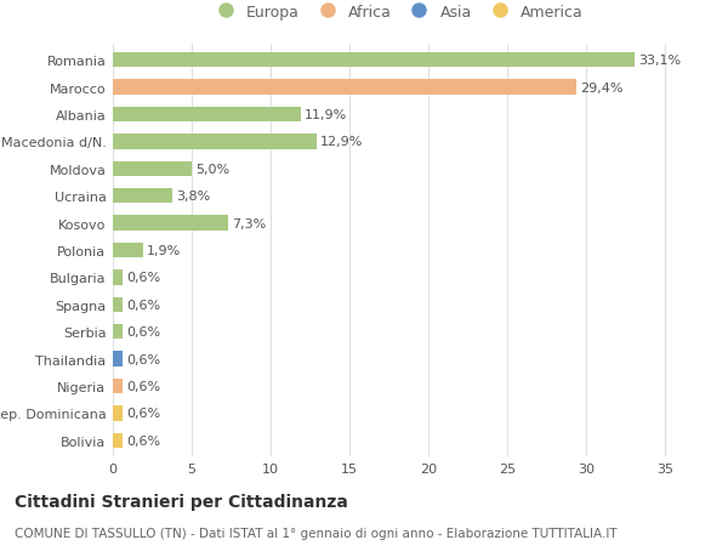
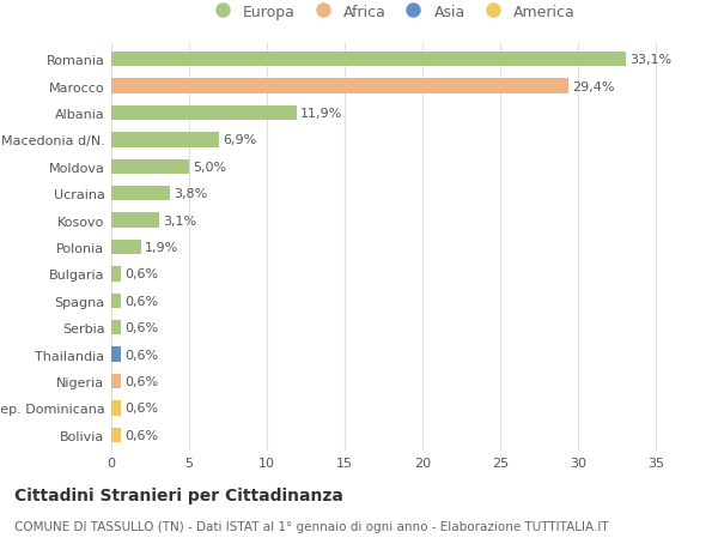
Macedonia d/N.: 12,9% -> 6,9%
Kosovo: 7,3% -> 3,1%
